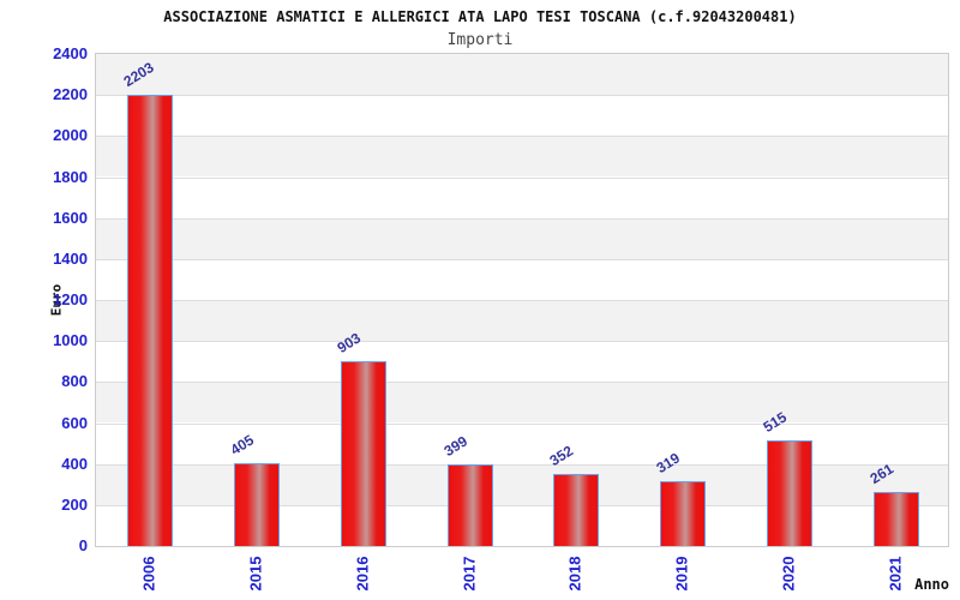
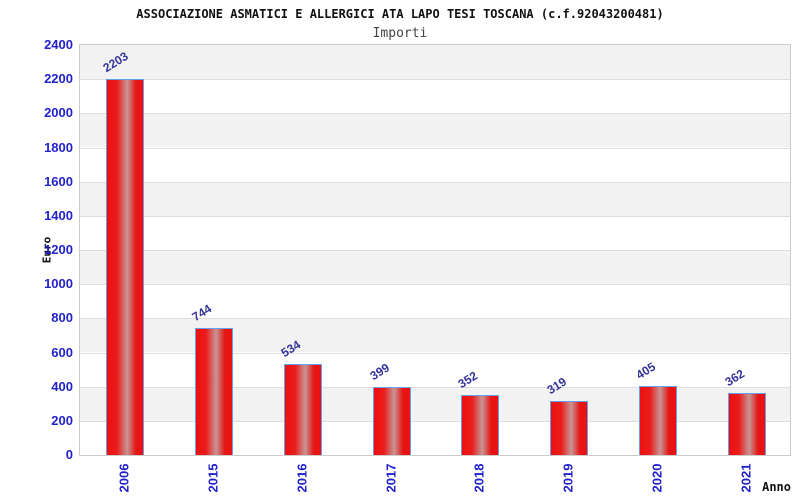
2015: 405 -> 744
2016: 903 -> 534
2020: 515 -> 405
2021: 261 -> 362
